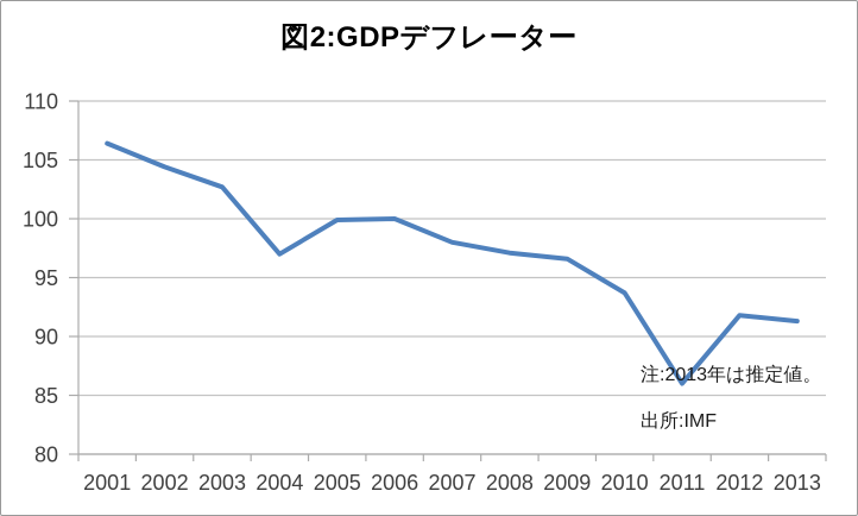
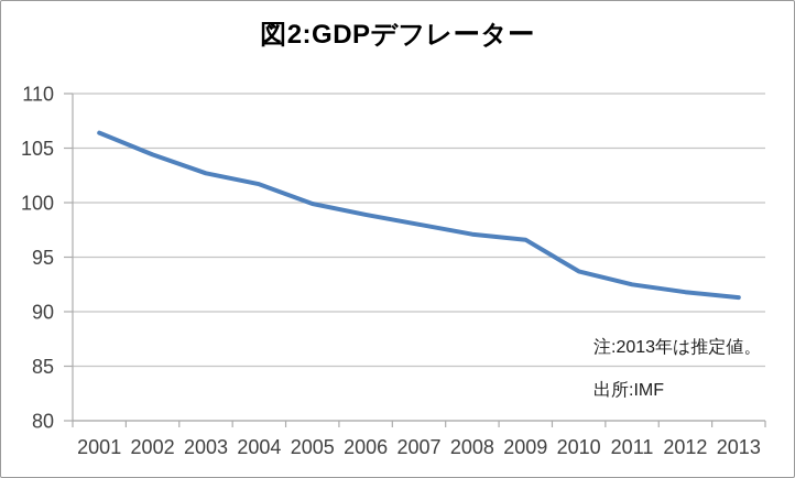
2004: 97 -> 102
2006: 100 -> 99
2011: 86 -> 92
